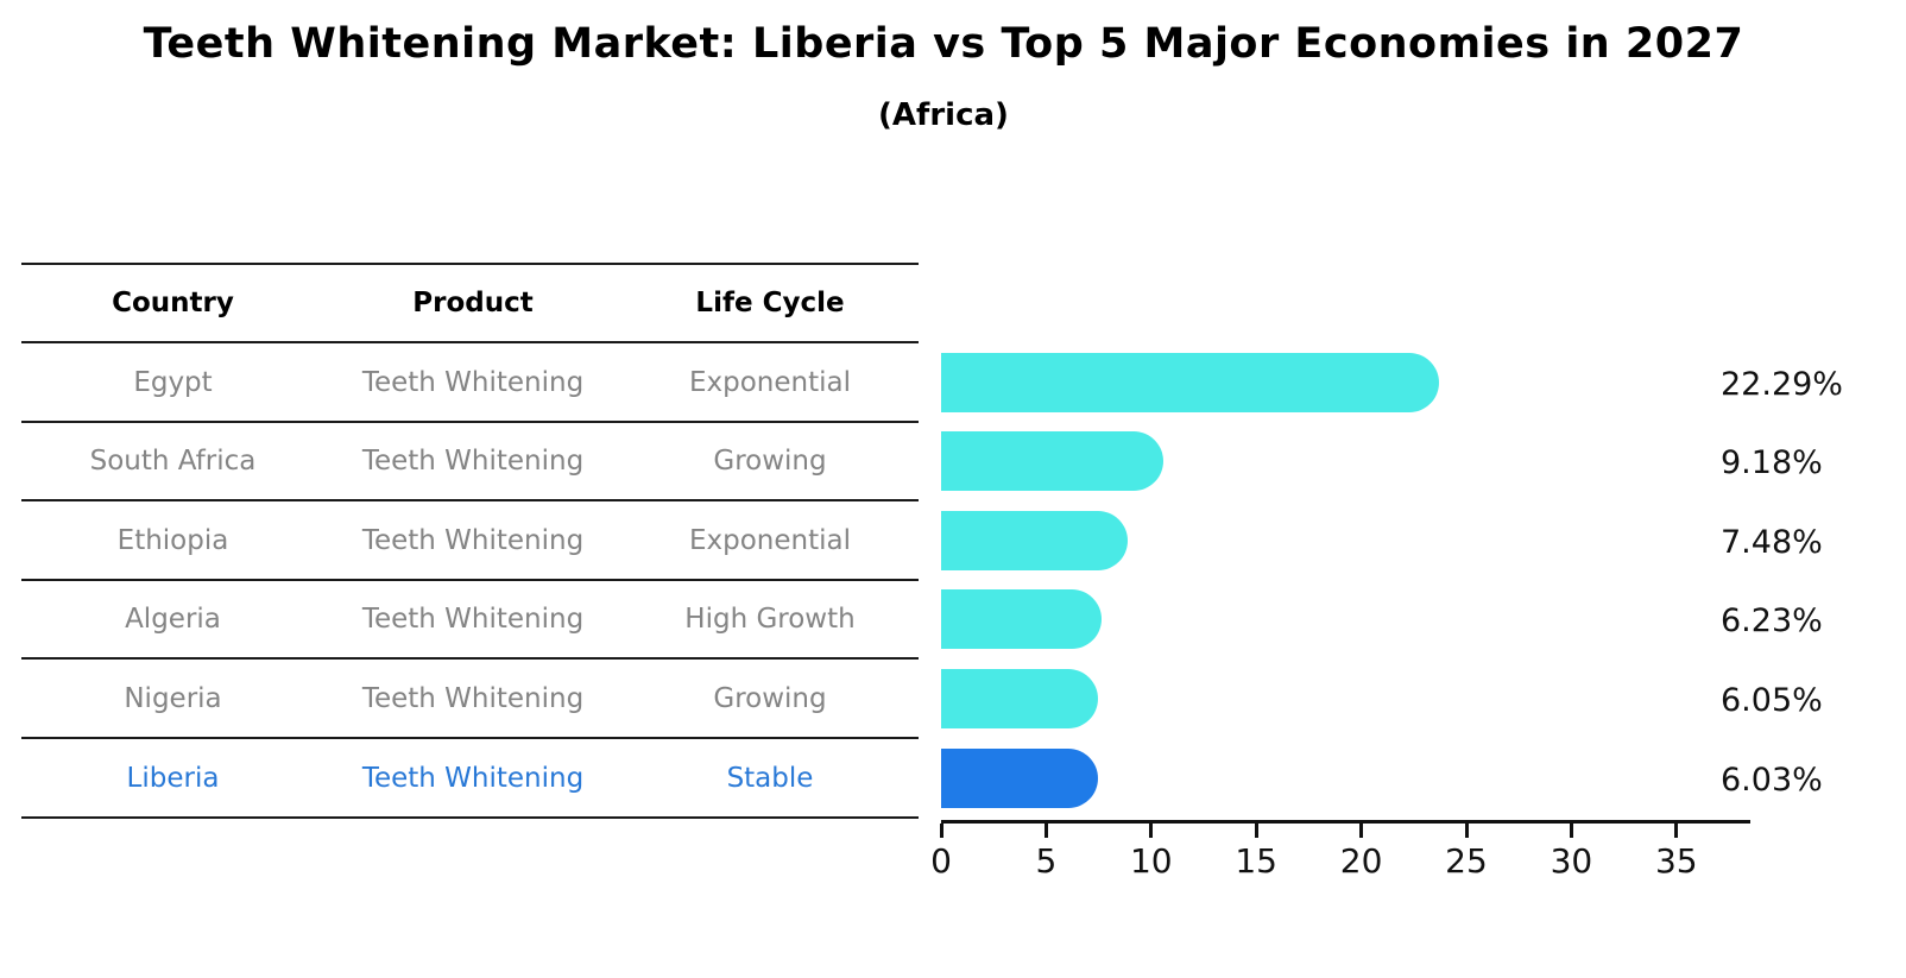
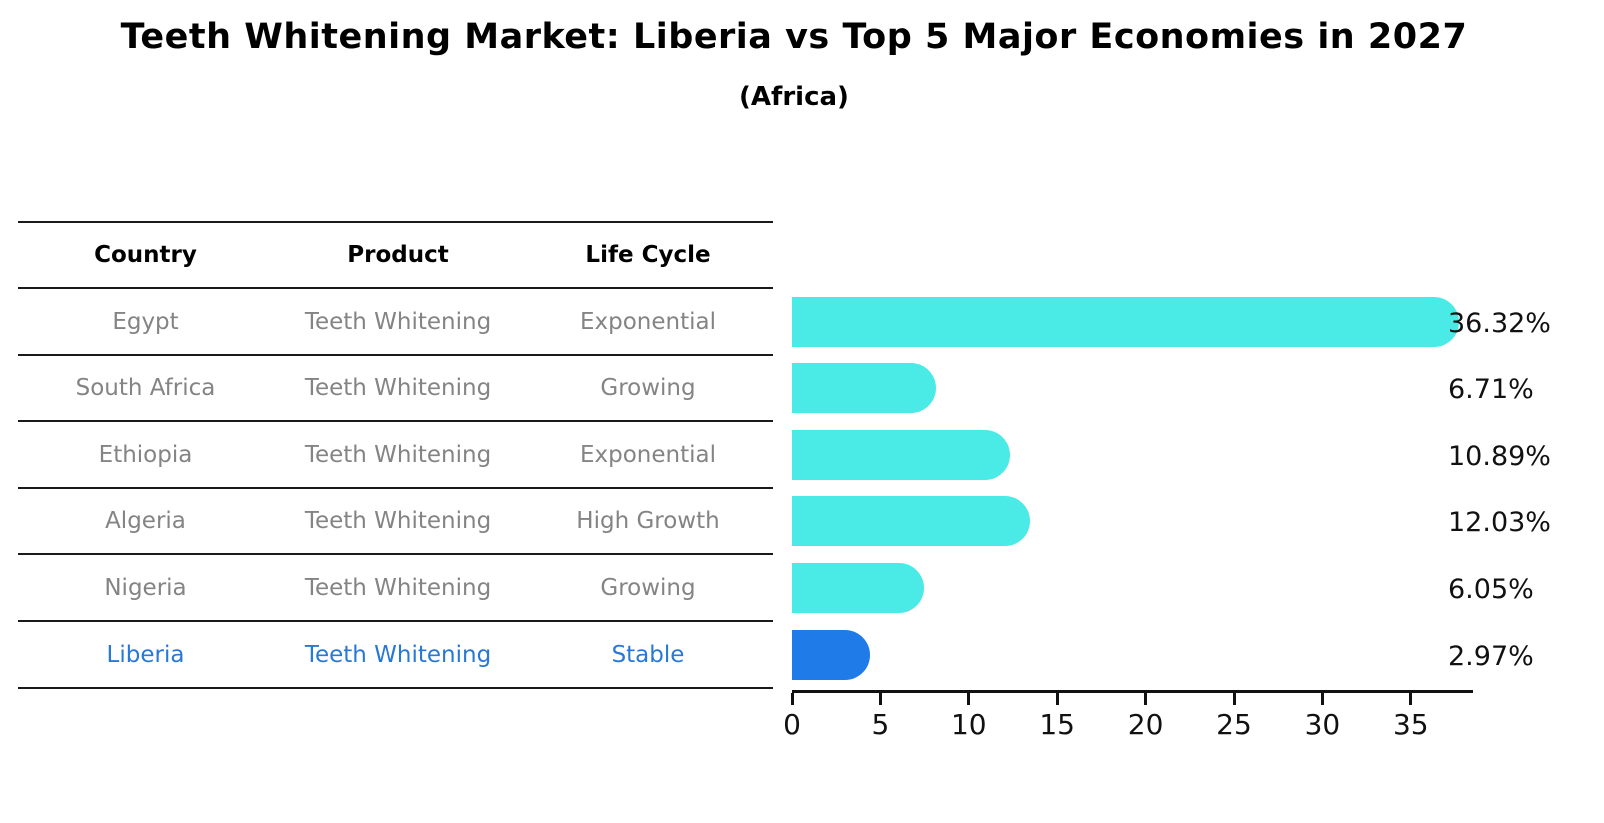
Egypt: 22.29% -> 36.32%
South Africa: 9.18% -> 6.71%
Ethiopia: 7.48% -> 10.89%
Algeria: 6.23% -> 12.03%
Liberia: 6.03% -> 2.97%
